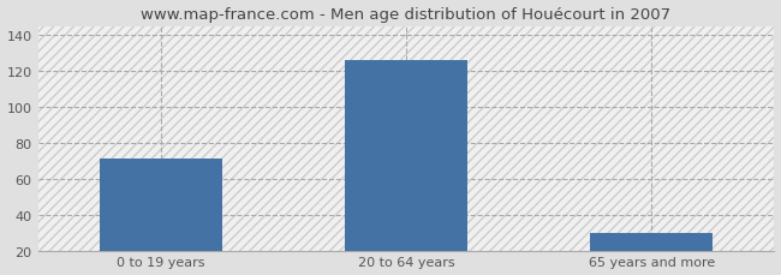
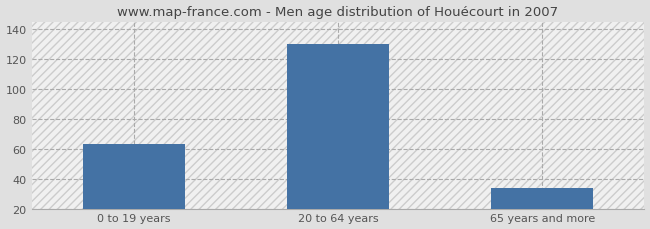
0 to 19 years: 71 -> 63
20 to 64 years: 126 -> 130
65 years and more: 30 -> 34
